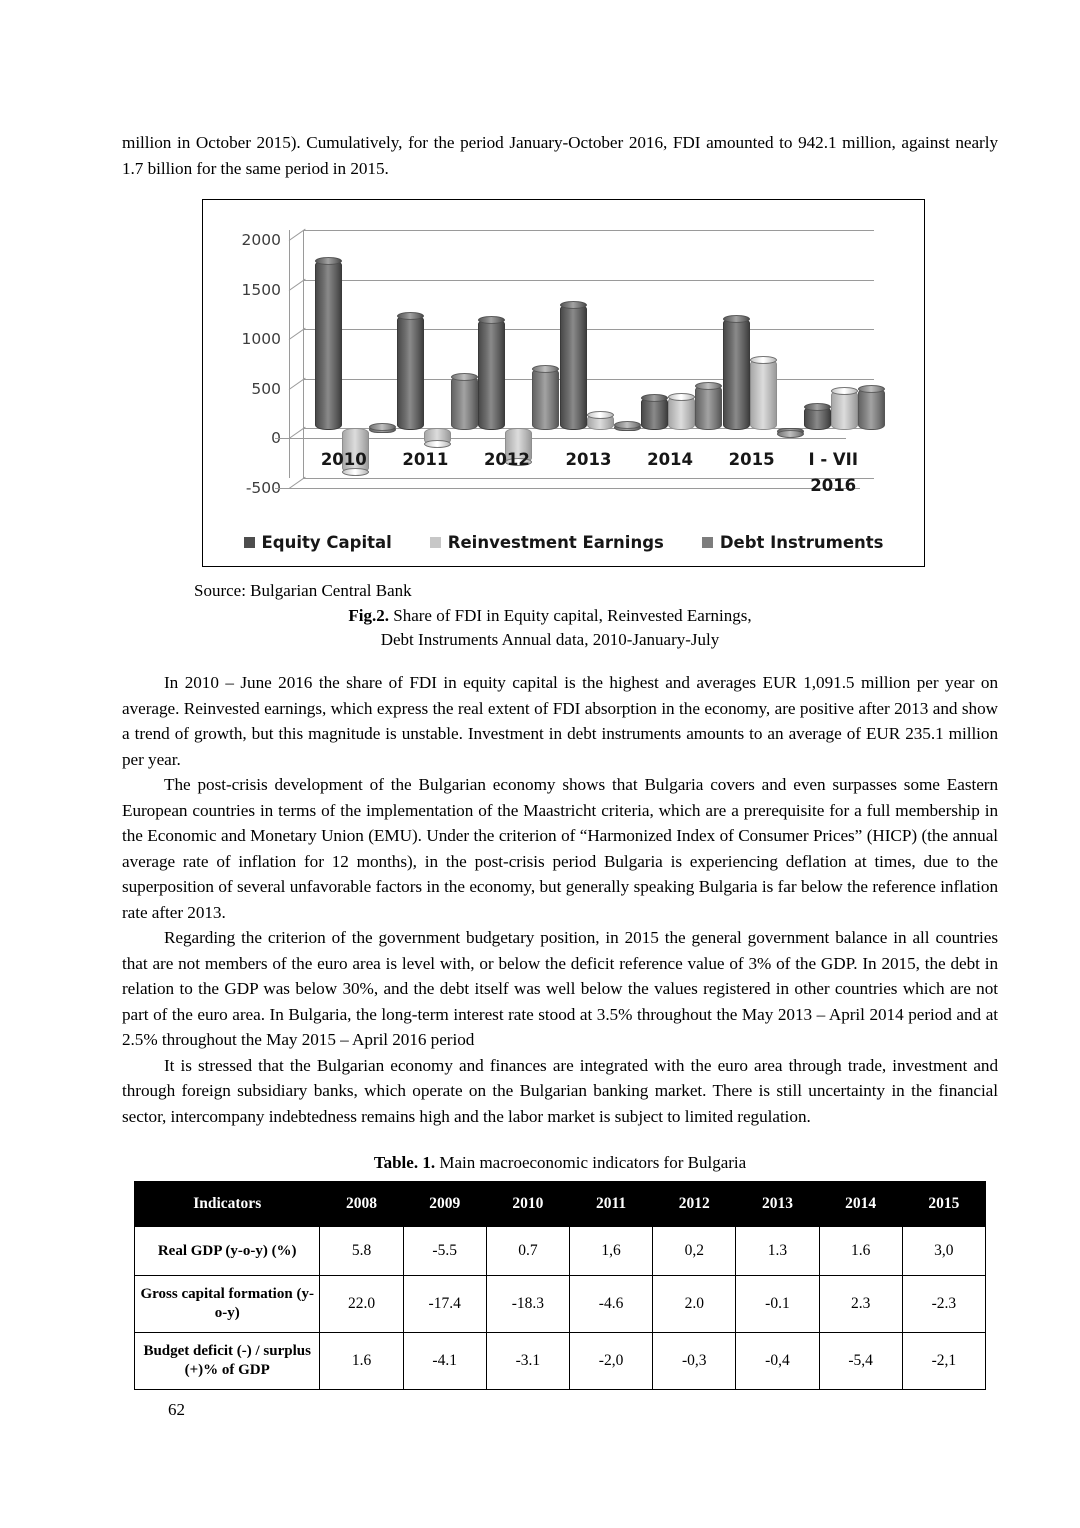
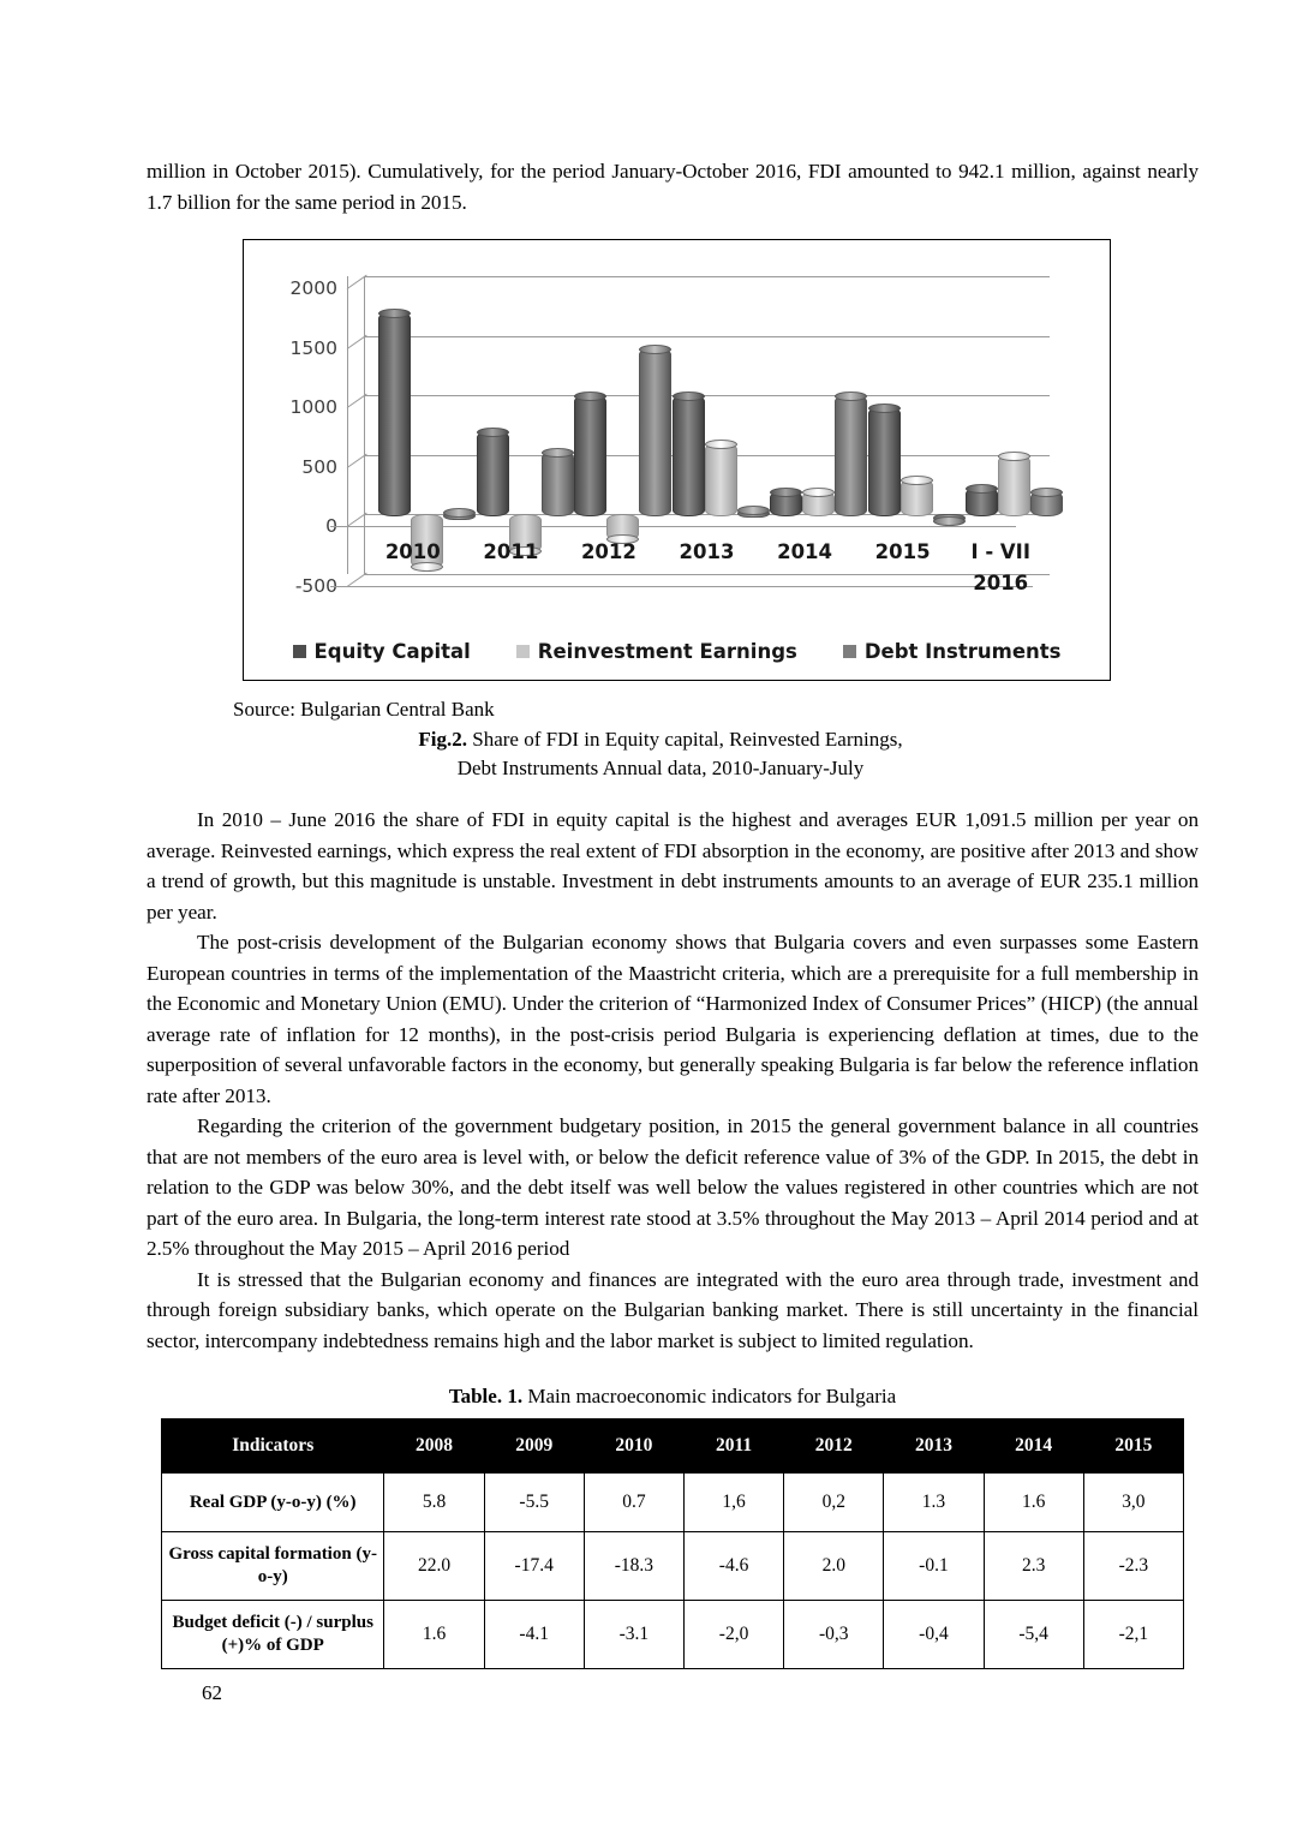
Equity Capital/2011: 1100 -> 700
Reinvestment Earnings/2011: -200 -> -300
Equity Capital/2012: 1100 -> 1000
Reinvestment Earnings/2012: -300 -> -200
Debt Instruments/2012: 600 -> 1400
Equity Capital/2013: 1200 -> 1000
Reinvestment Earnings/2013: 200 -> 600
Equity Capital/2014: 300 -> 200
Reinvestment Earnings/2014: 300 -> 200
Debt Instruments/2014: 400 -> 1000
Equity Capital/2015: 1100 -> 900
Reinvestment Earnings/2015: 700 -> 300
Reinvestment Earnings/I - VII: 400 -> 500
Debt Instruments/I - VII: 400 -> 200
